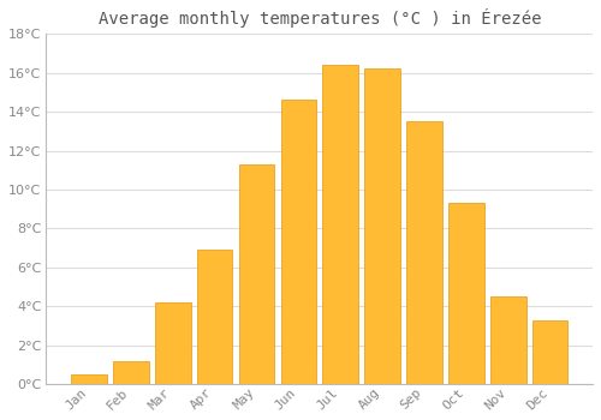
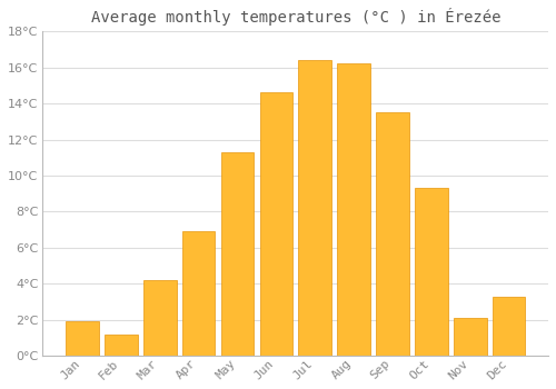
Jan: 0.5°C -> 1.9°C
Nov: 4.5°C -> 2.1°C
